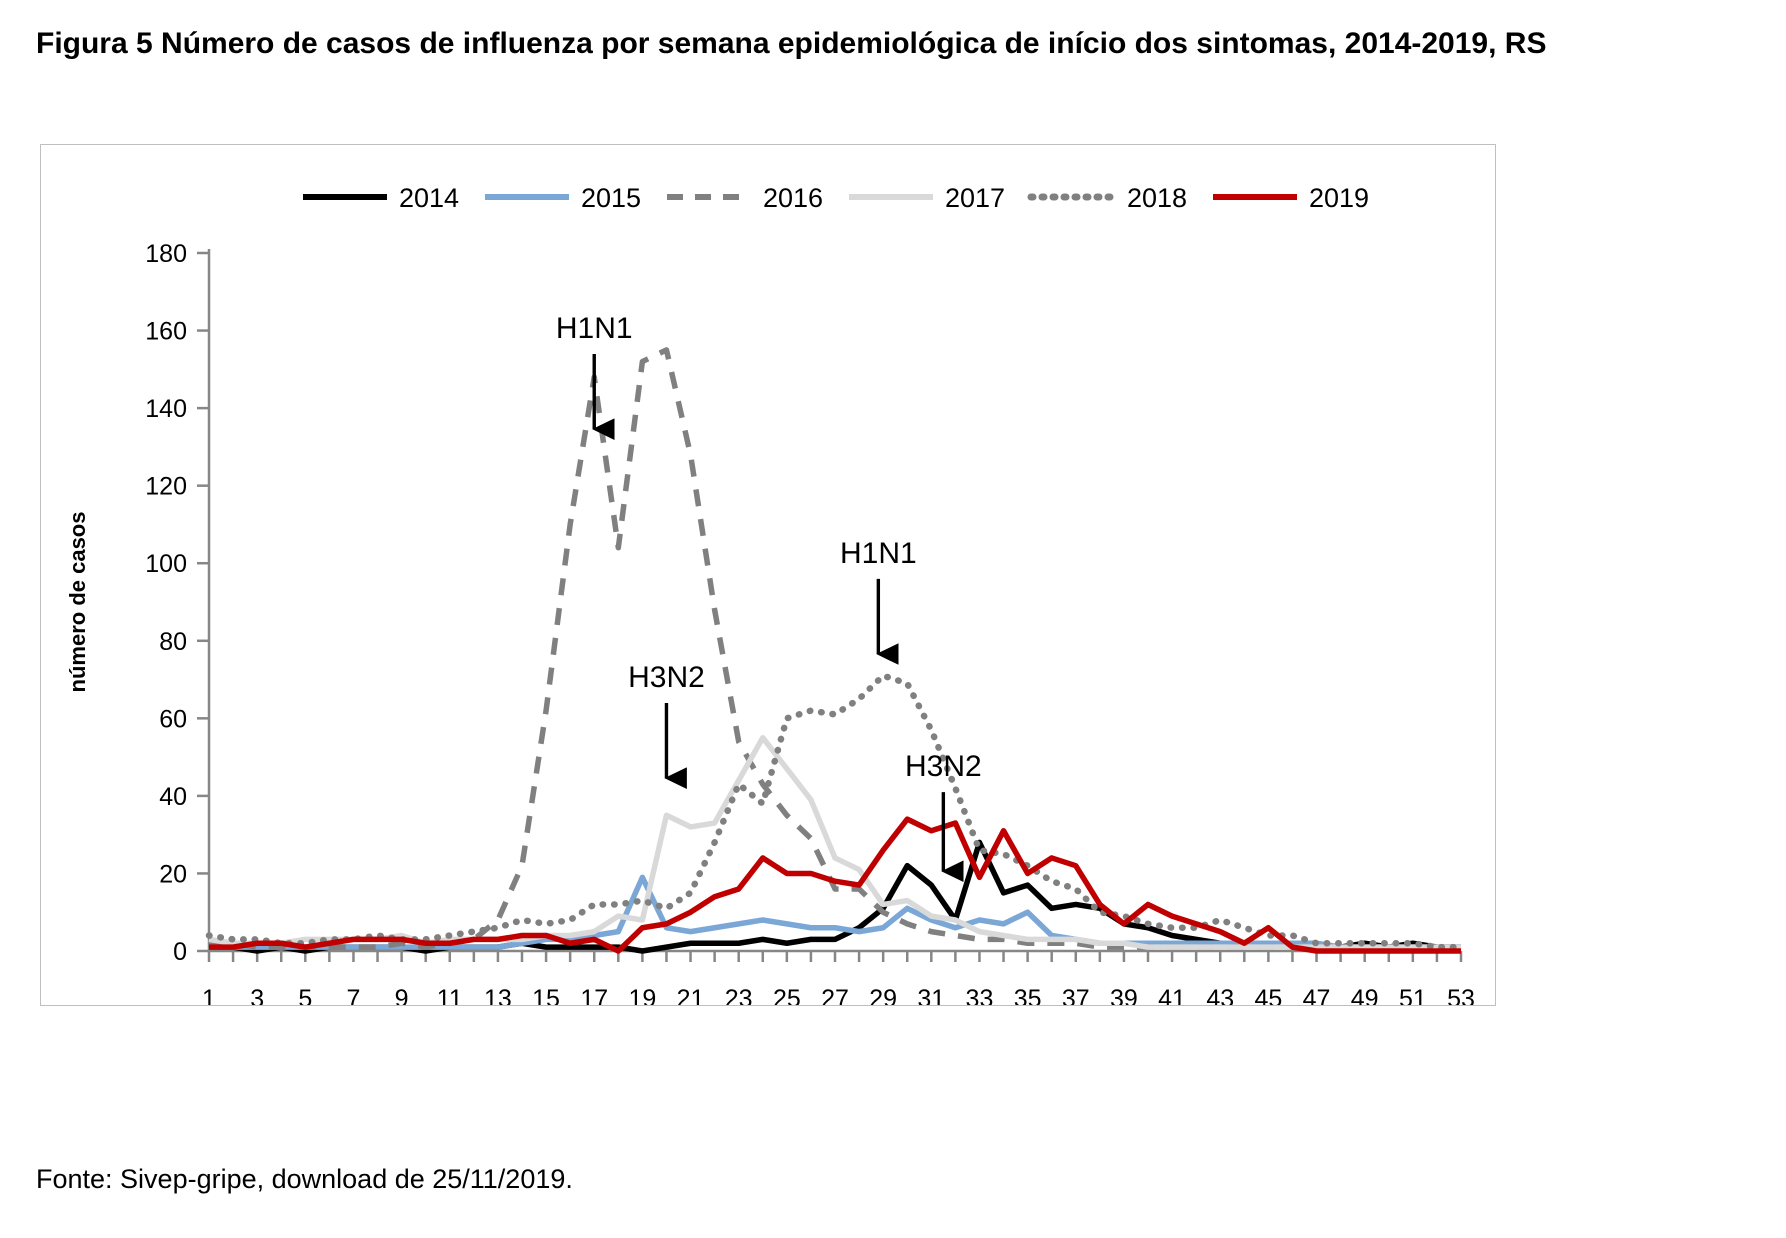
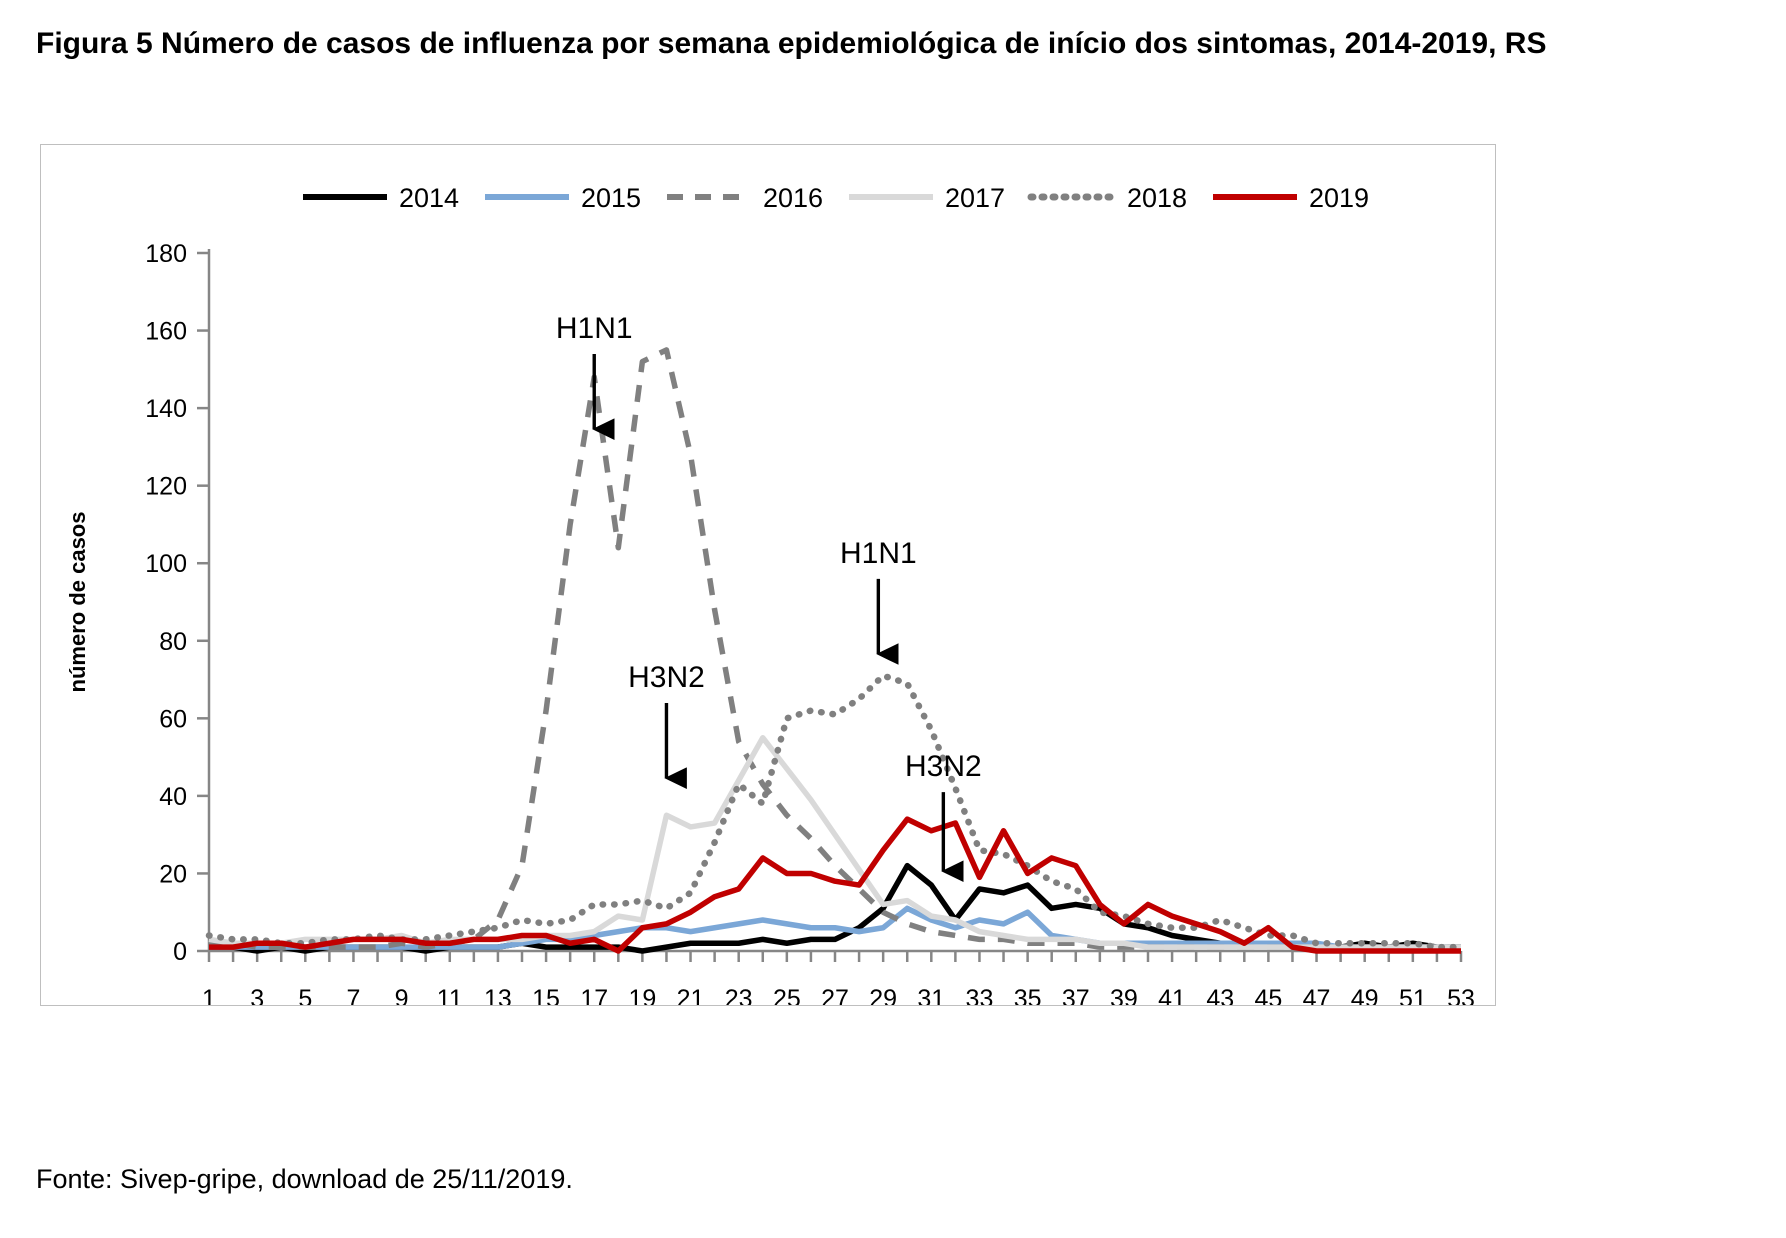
2015/19: 19 -> 6
2016/27: 16 -> 22
2017/27: 24 -> 30
2014/33: 28 -> 16
